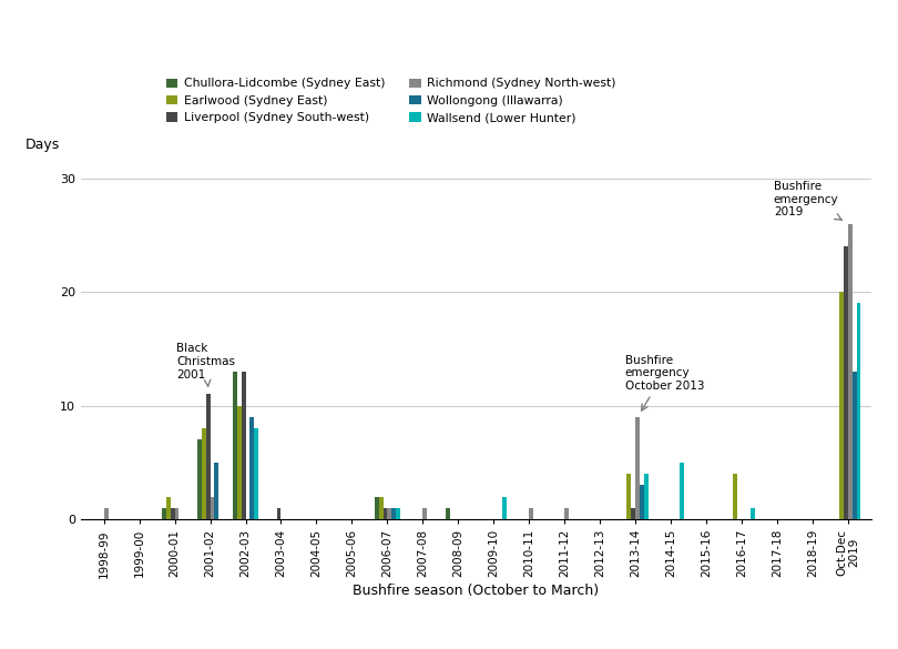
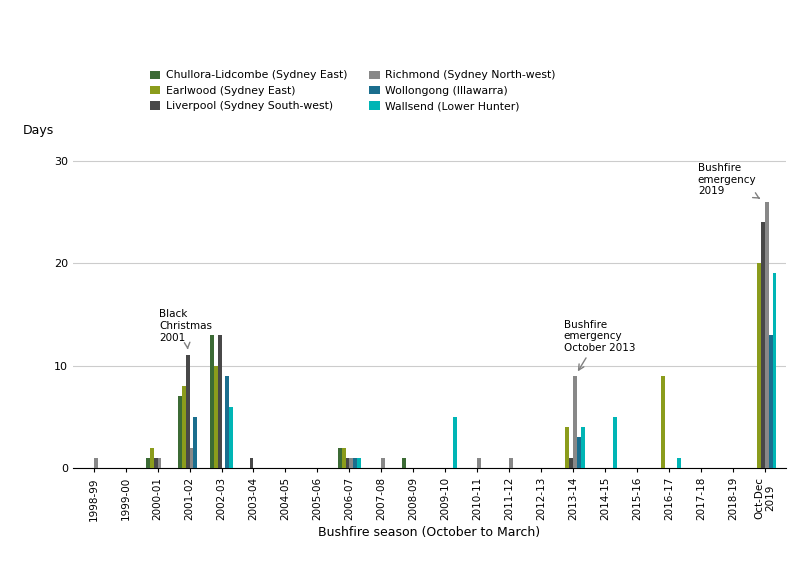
Wallsend (Lower Hunter)/2002-03: 8 -> 6
Wallsend (Lower Hunter)/2009-10: 2 -> 5
Earlwood (Sydney East)/2016-17: 4 -> 9
